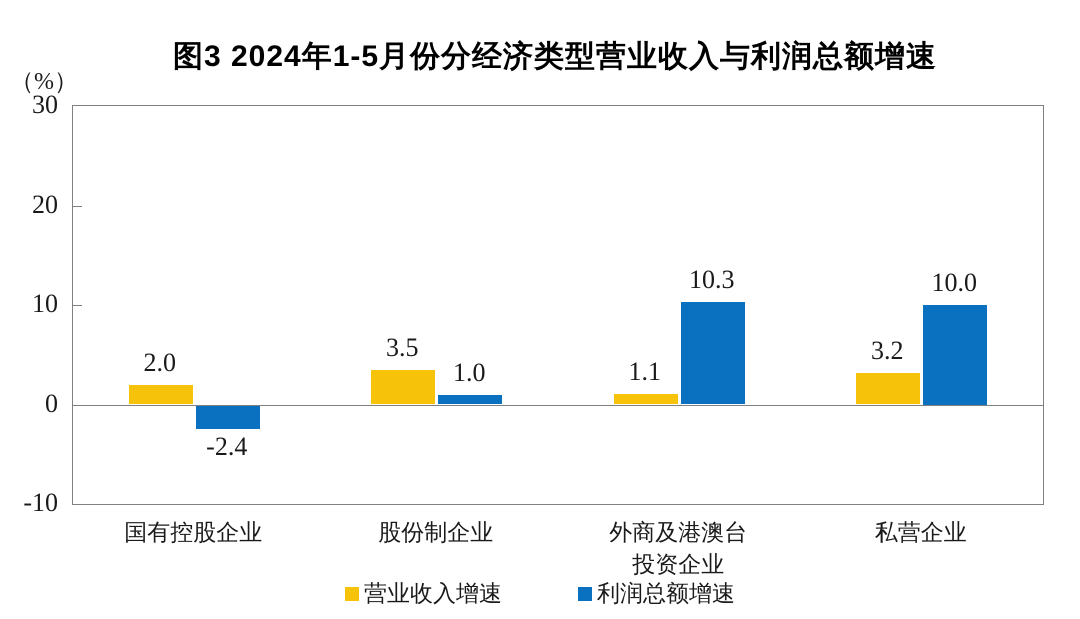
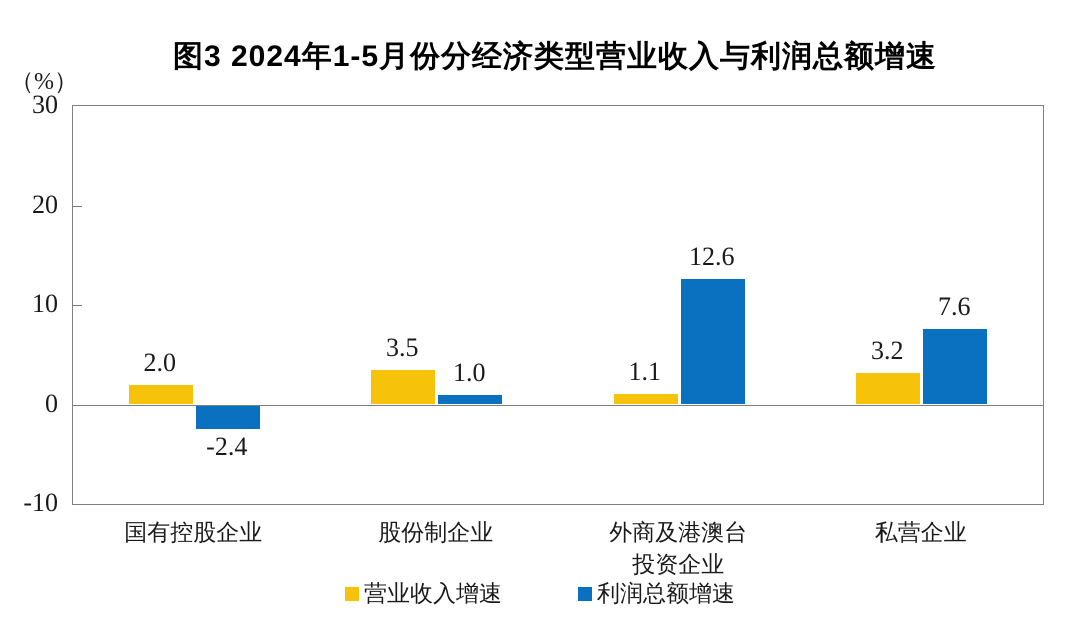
利润总额增速/外商及港澳台 投资企业: 10.3 -> 12.6
利润总额增速/私营企业: 10.0 -> 7.6
